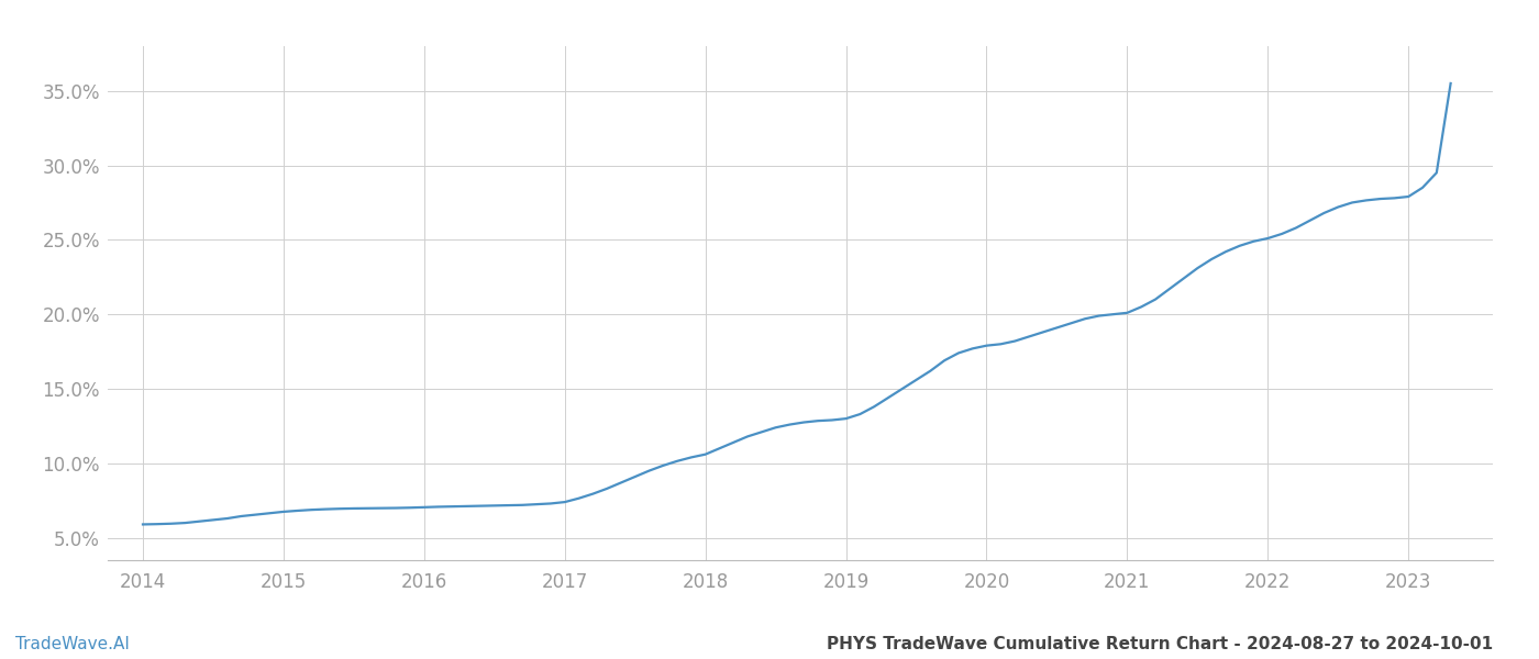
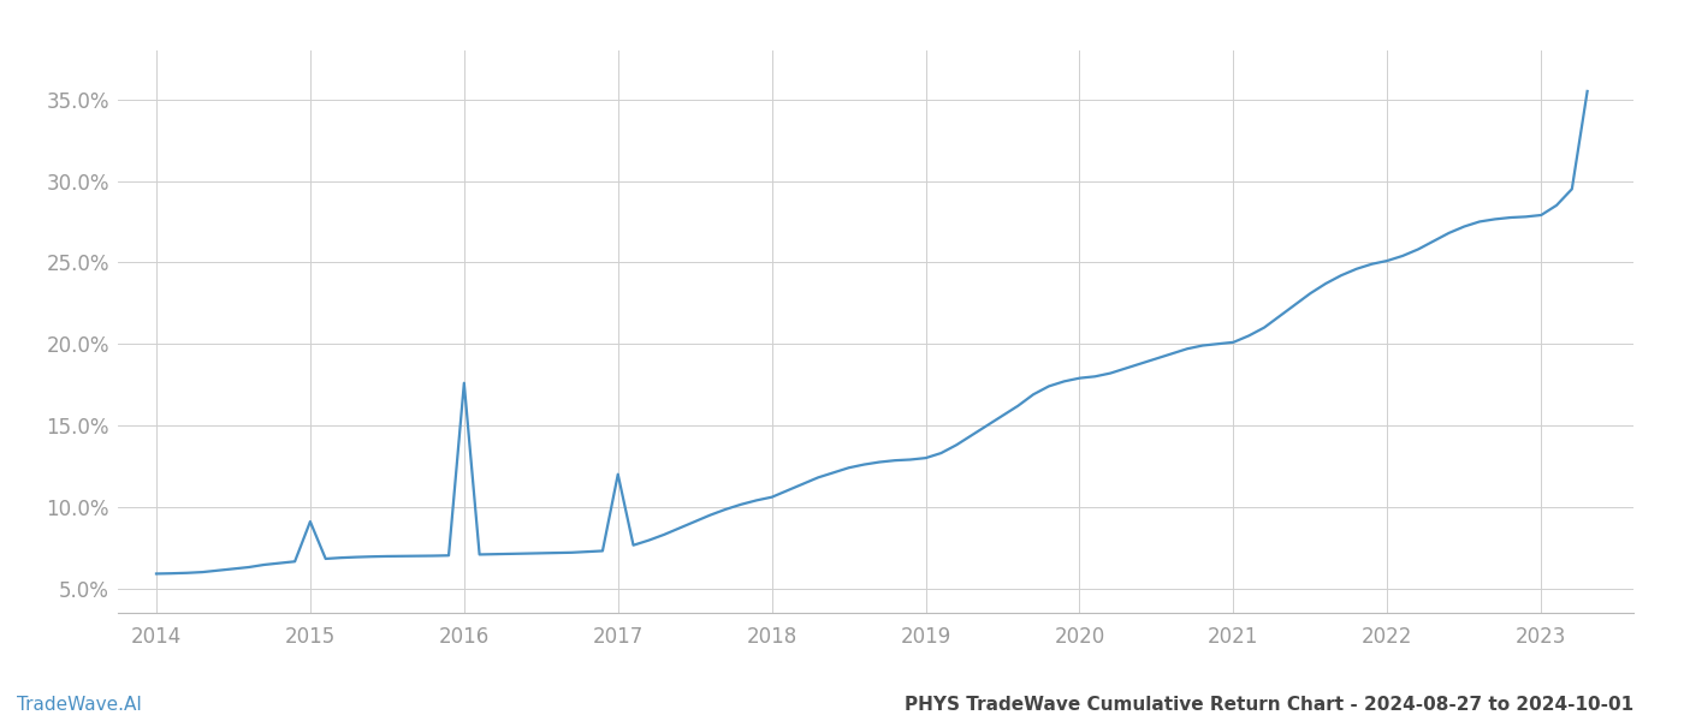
2015: 6.8% -> 9.1%
2016: 7.0% -> 17.6%
2017: 7.4% -> 12.0%
